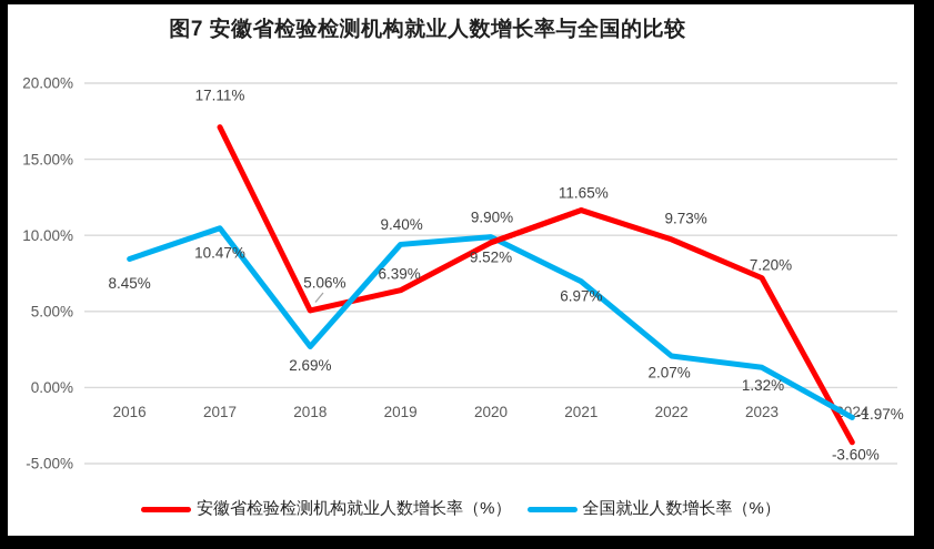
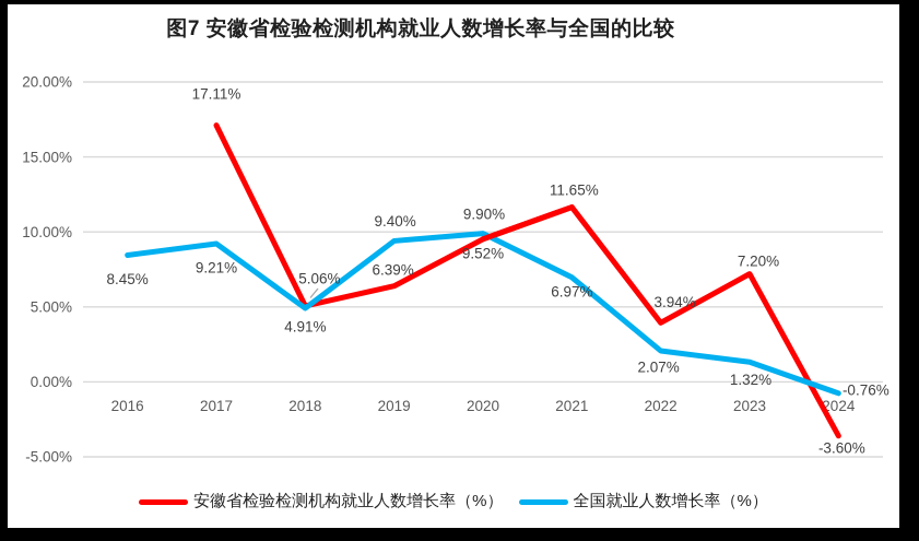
全国就业人数增长率（%）/2017: 10.47% -> 9.21%
全国就业人数增长率（%）/2018: 2.69% -> 4.91%
安徽省检验检测机构就业人数增长率（%）/2022: 9.73% -> 3.94%
全国就业人数增长率（%）/2024: -1.97% -> -0.76%
